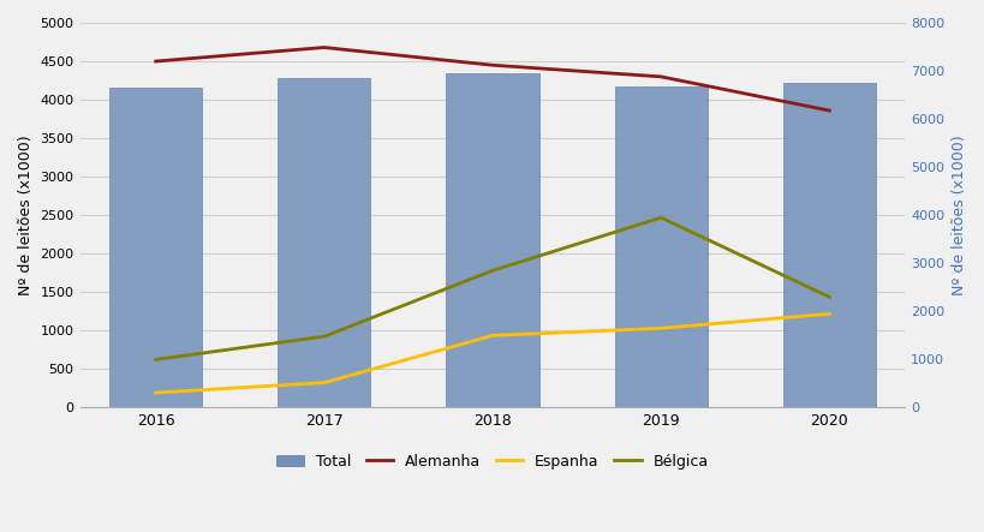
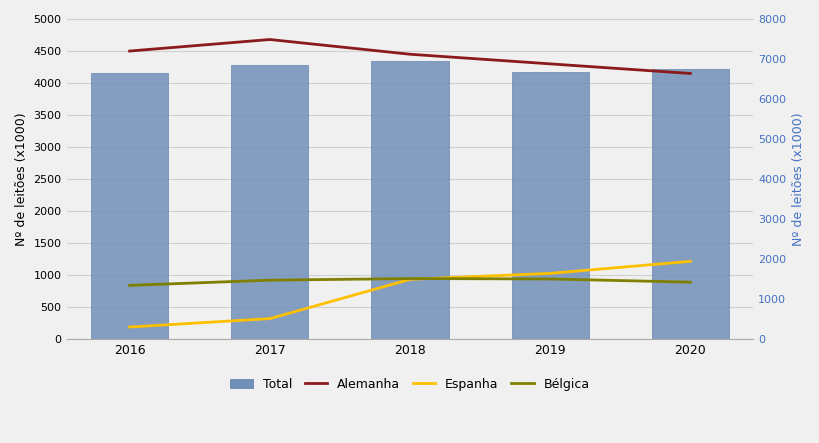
Bélgica/2016: 1000 -> 1350
Bélgica/2018: 2850 -> 1520
Bélgica/2019: 3950 -> 1510
Alemanha/2020: 3860 -> 4150
Bélgica/2020: 2300 -> 1430
